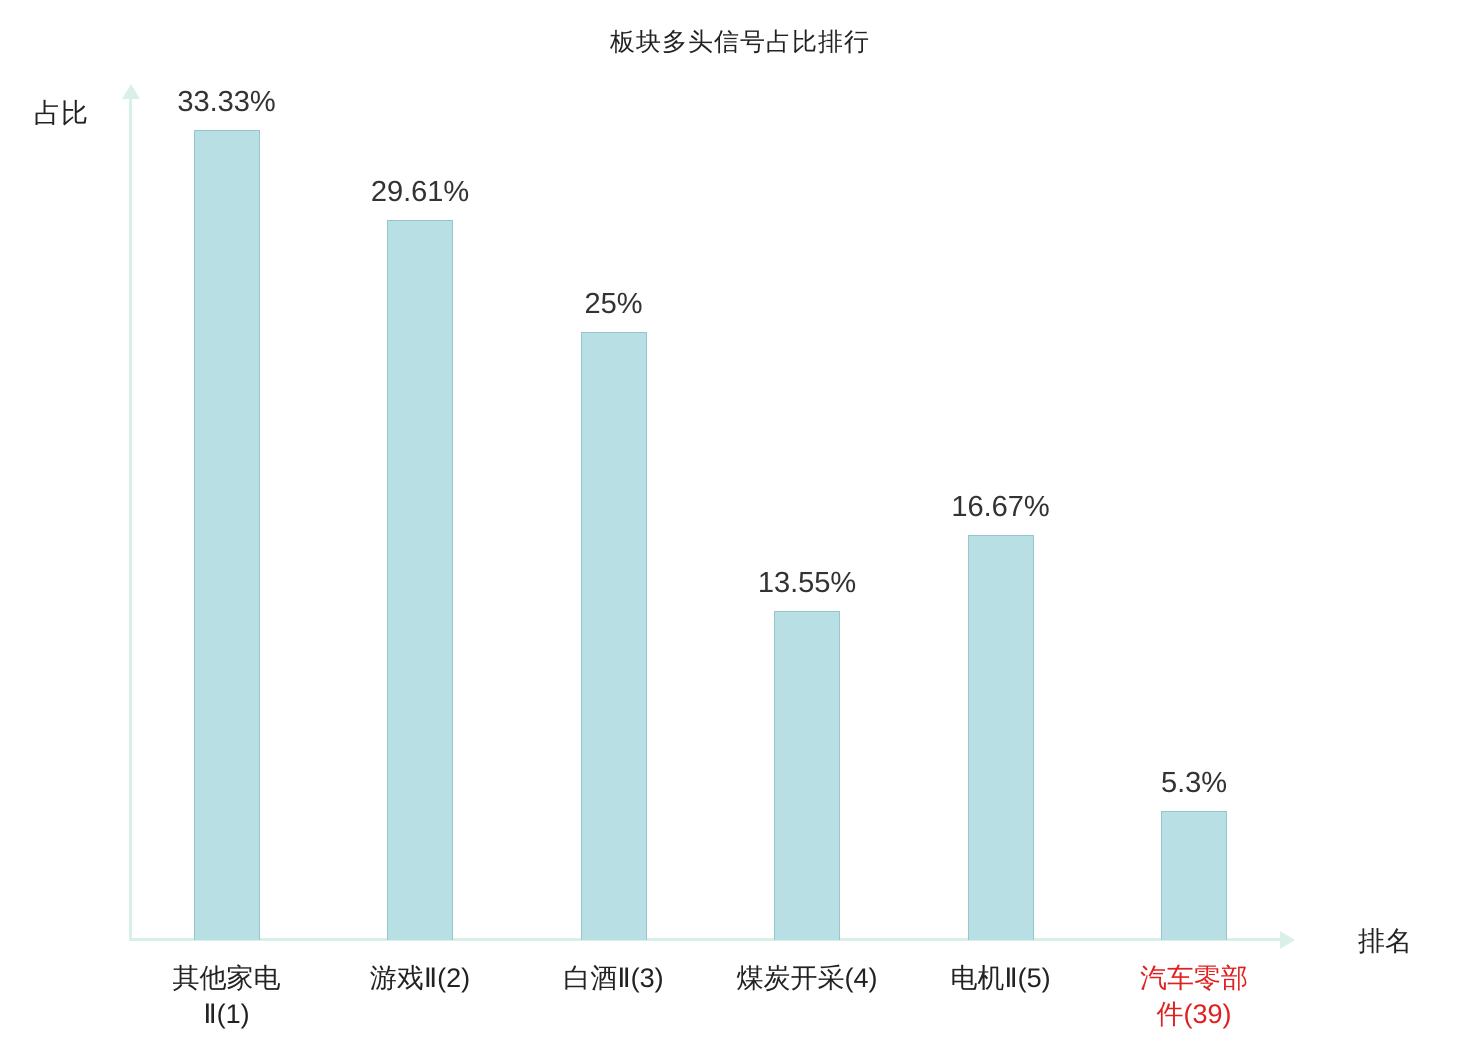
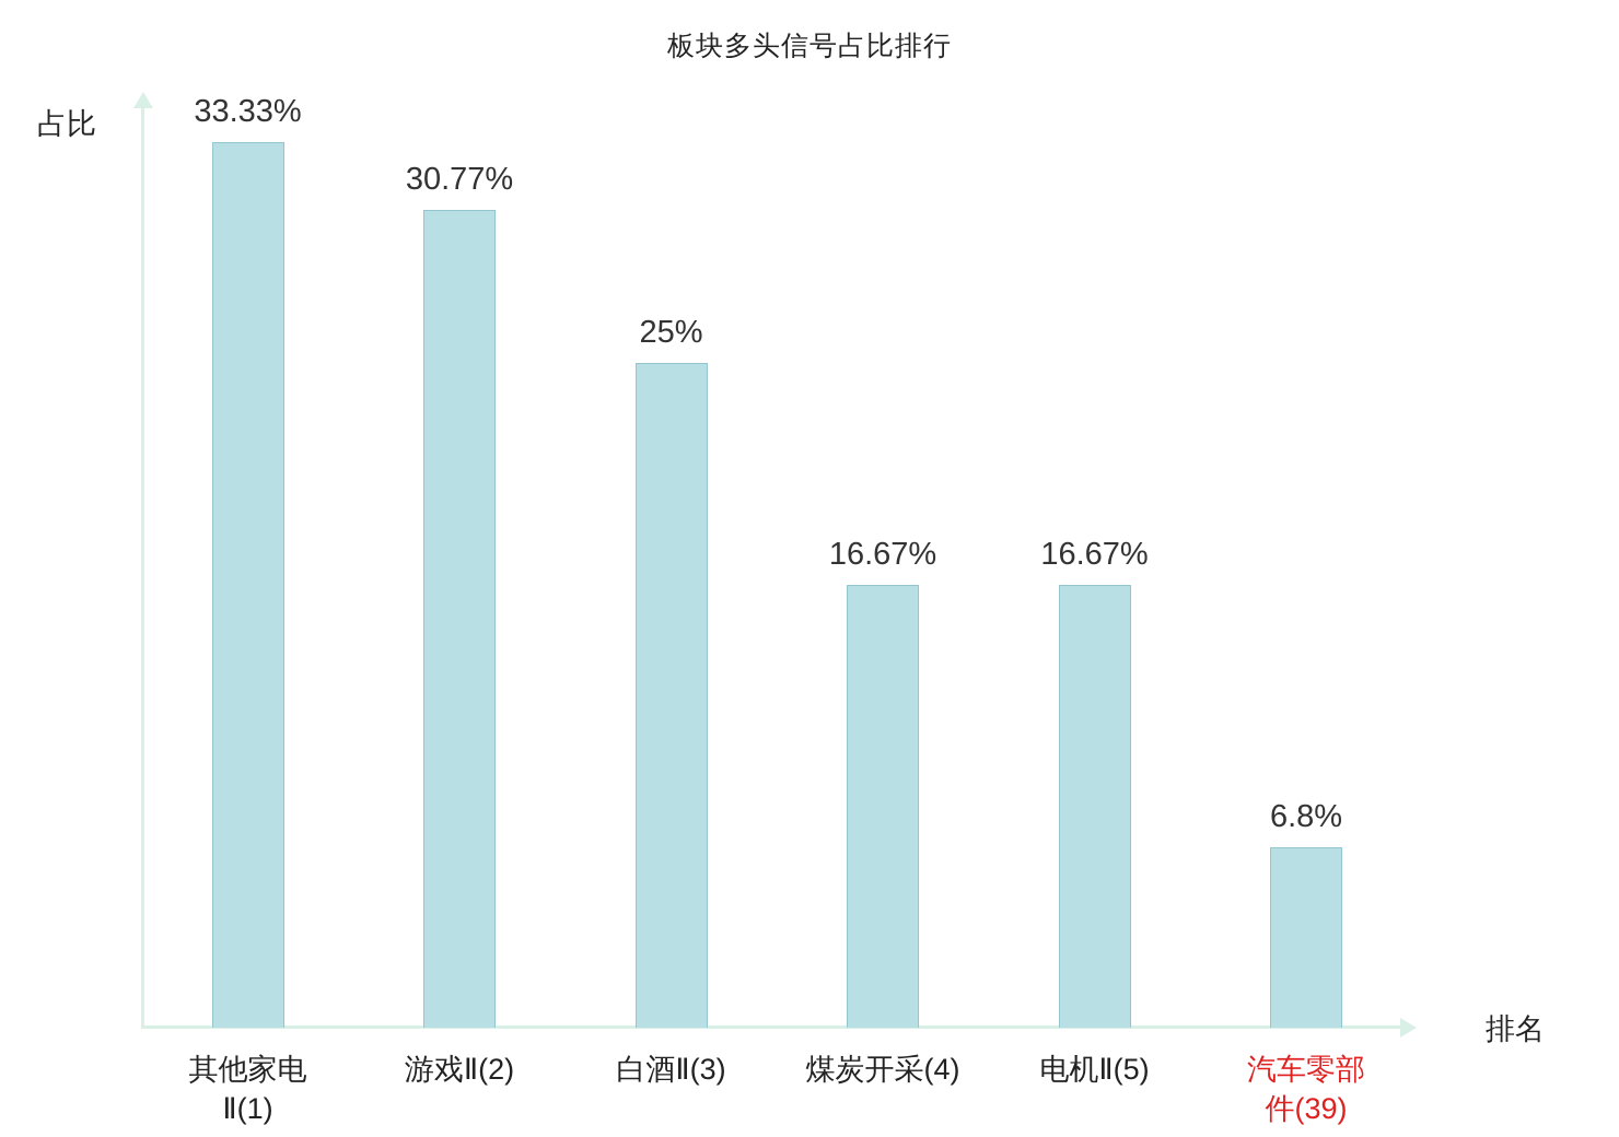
游戏Ⅱ(2): 29.61% -> 30.77%
煤炭开采(4): 13.55% -> 16.67%
汽车零部 件(39): 5.3% -> 6.8%
